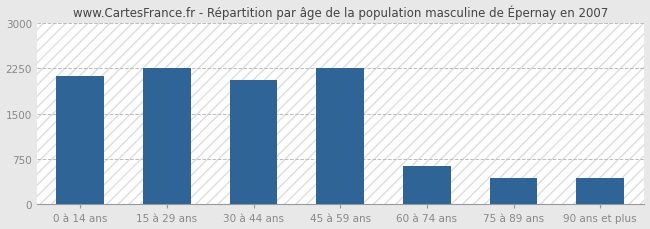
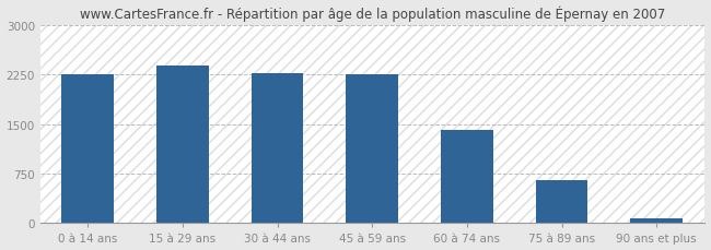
0 à 14 ans: 2120 -> 2260
15 à 29 ans: 2260 -> 2380
30 à 44 ans: 2060 -> 2260
60 à 74 ans: 640 -> 1400
75 à 89 ans: 440 -> 660
90 ans et plus: 440 -> 80
